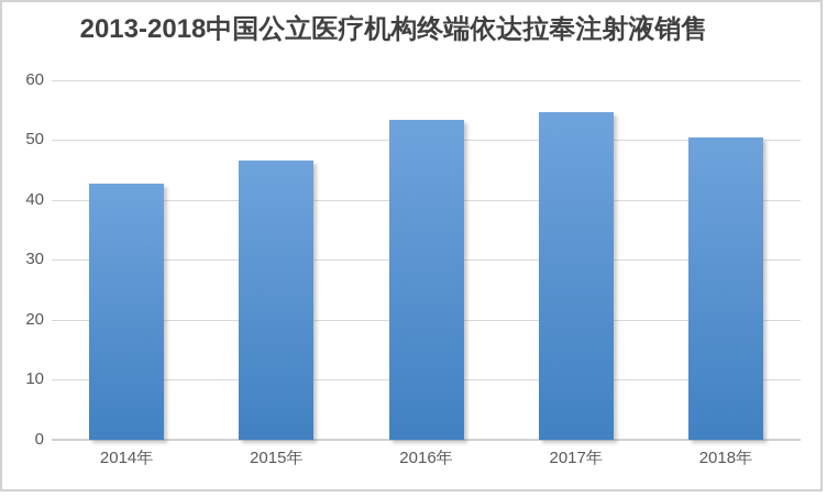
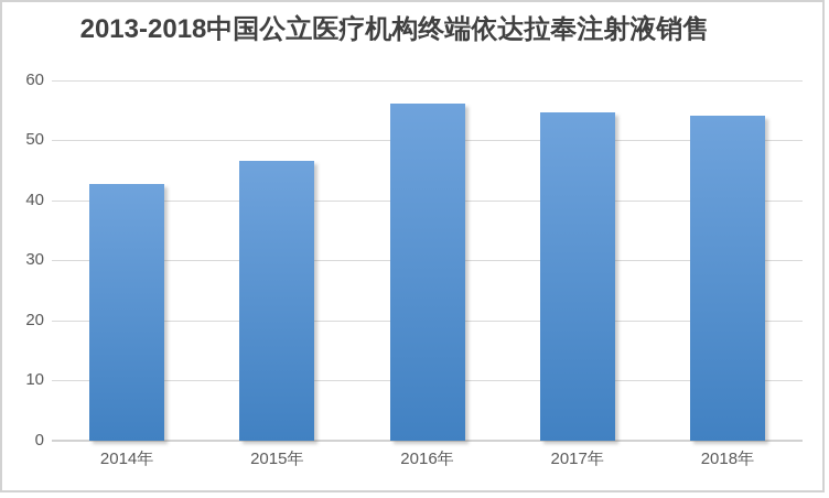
2016年: 53 -> 56
2018年: 50 -> 54
